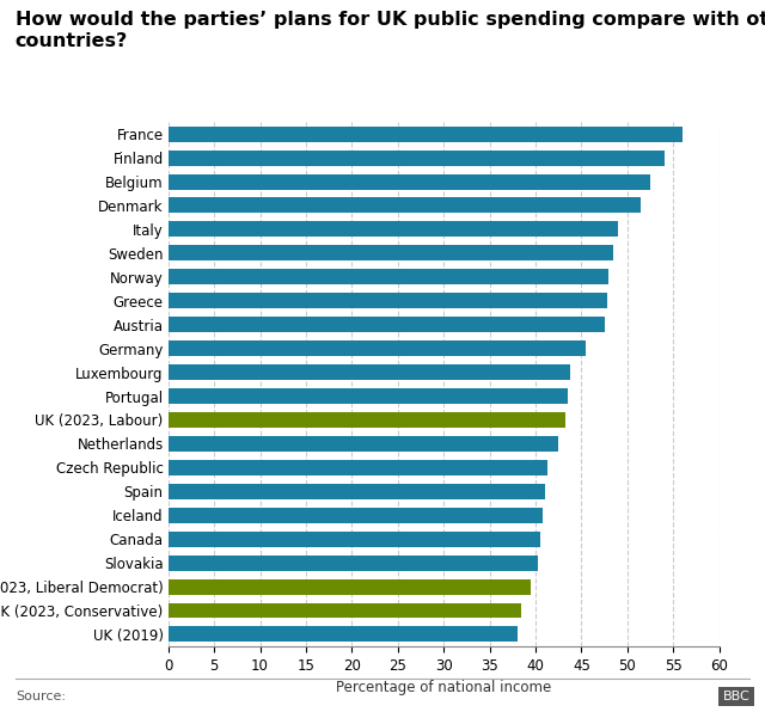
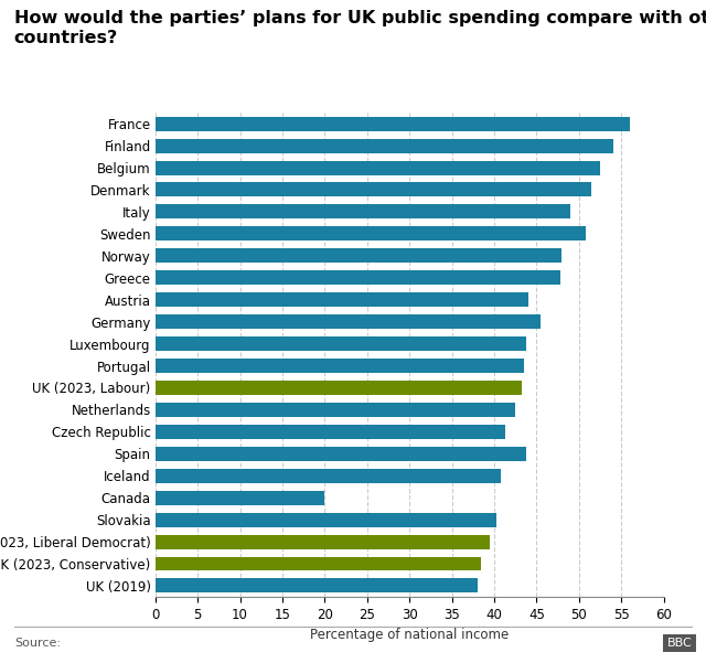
Sweden: 48.5 -> 50.8
Austria: 47.5 -> 44.0
Spain: 41.0 -> 43.8
Canada: 40.5 -> 20.0
